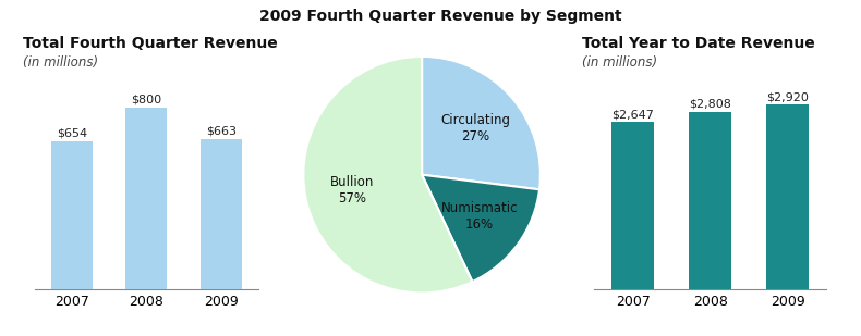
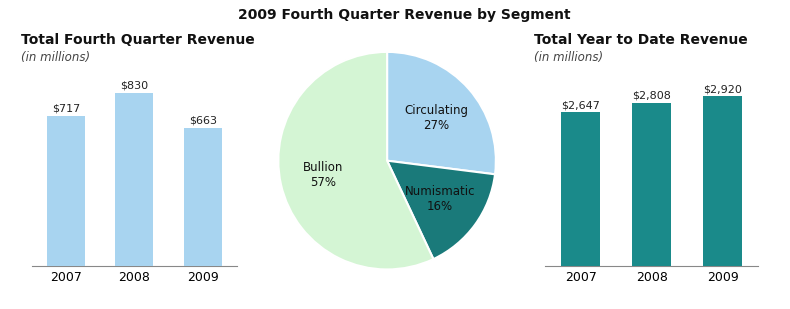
Total Fourth Quarter Revenue/2007: $654 -> $717
Total Fourth Quarter Revenue/2008: $800 -> $830
